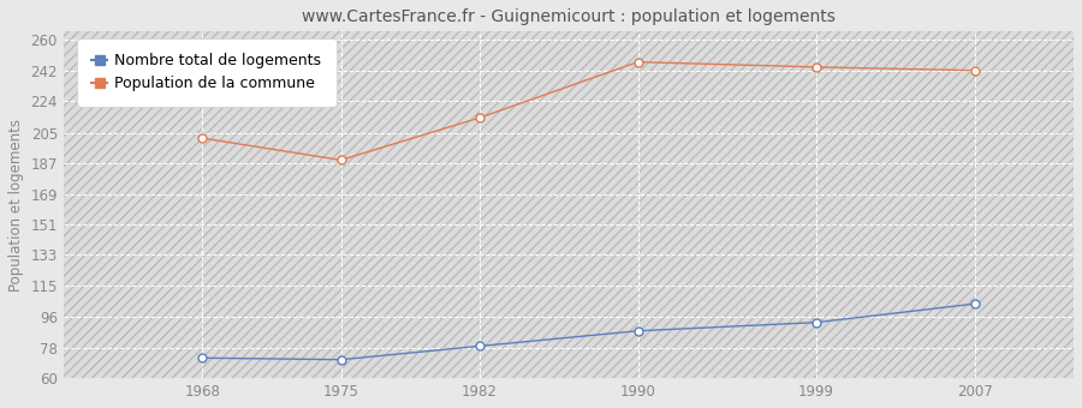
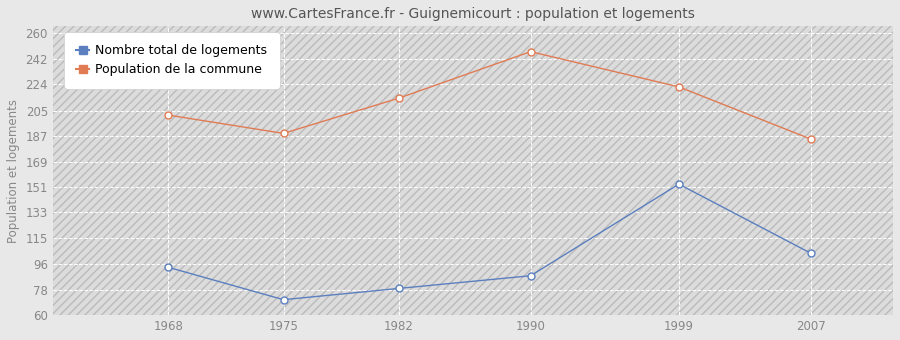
Nombre total de logements/1968: 72 -> 94
Nombre total de logements/1999: 93 -> 153
Population de la commune/1999: 244 -> 222
Population de la commune/2007: 242 -> 185
